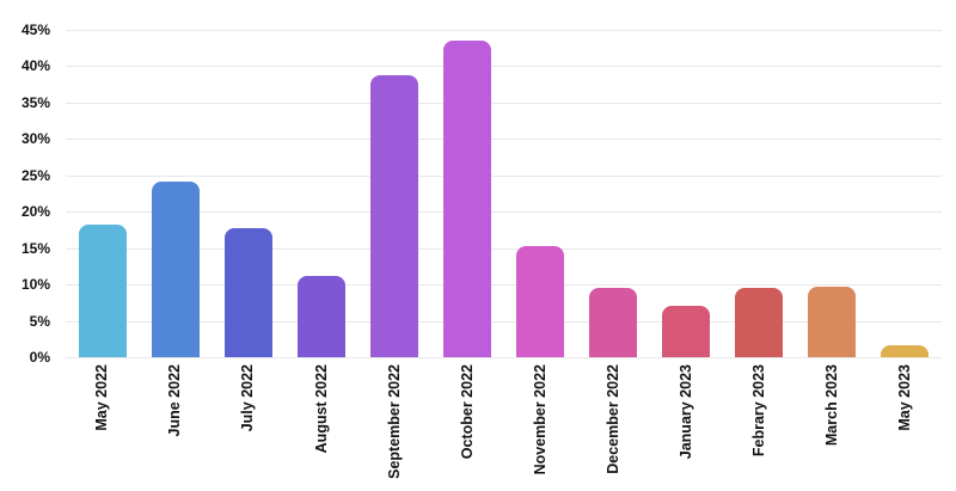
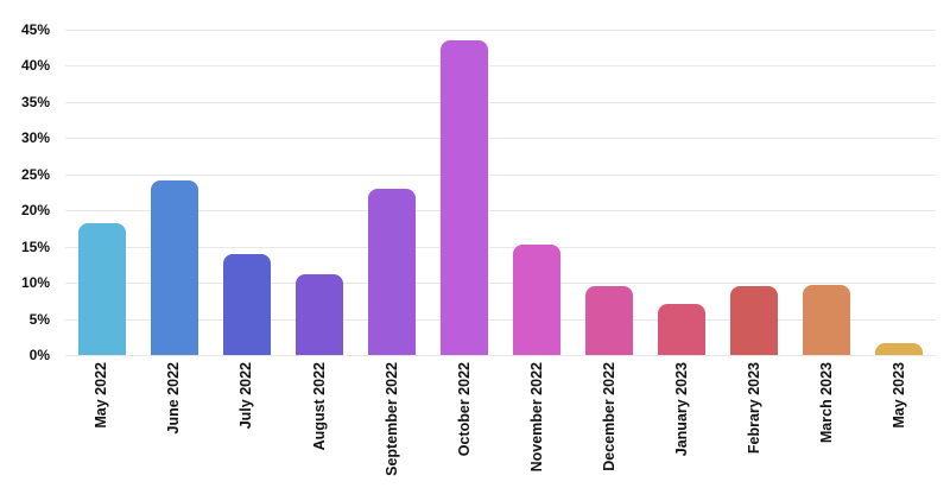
July 2022: 18% -> 14%
September 2022: 39% -> 23%
